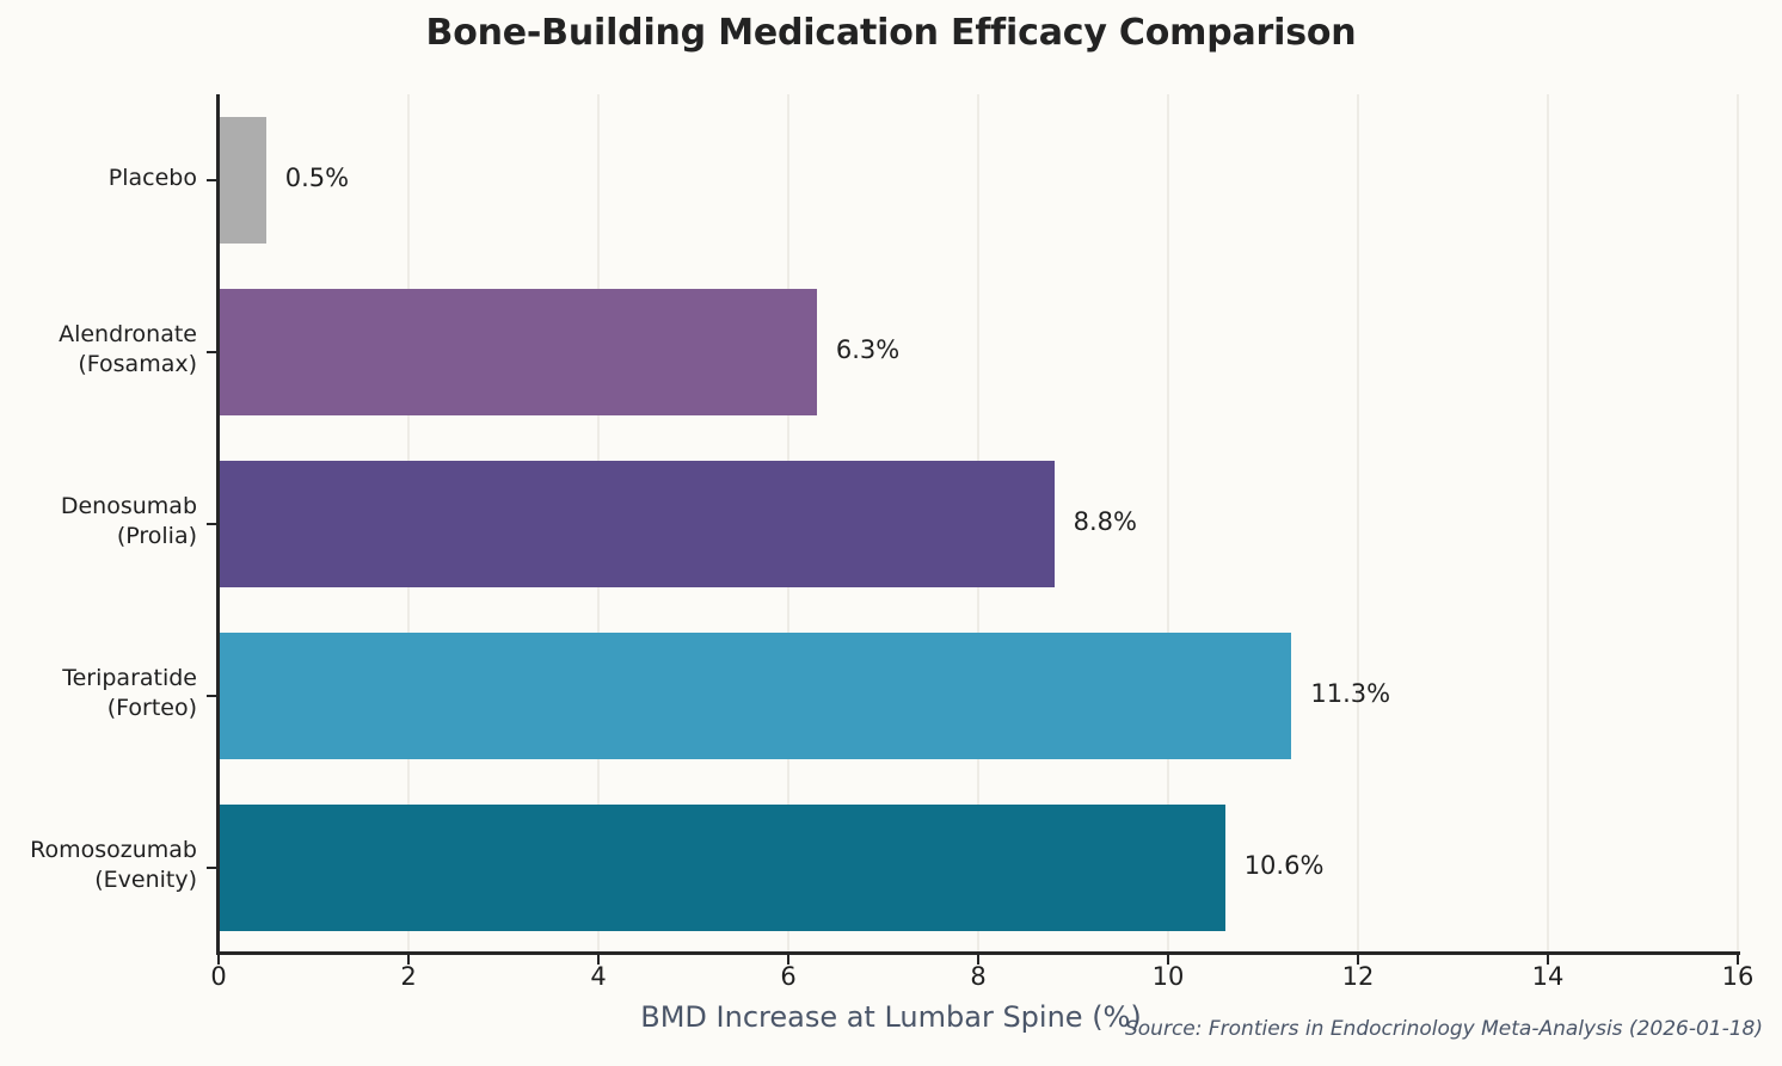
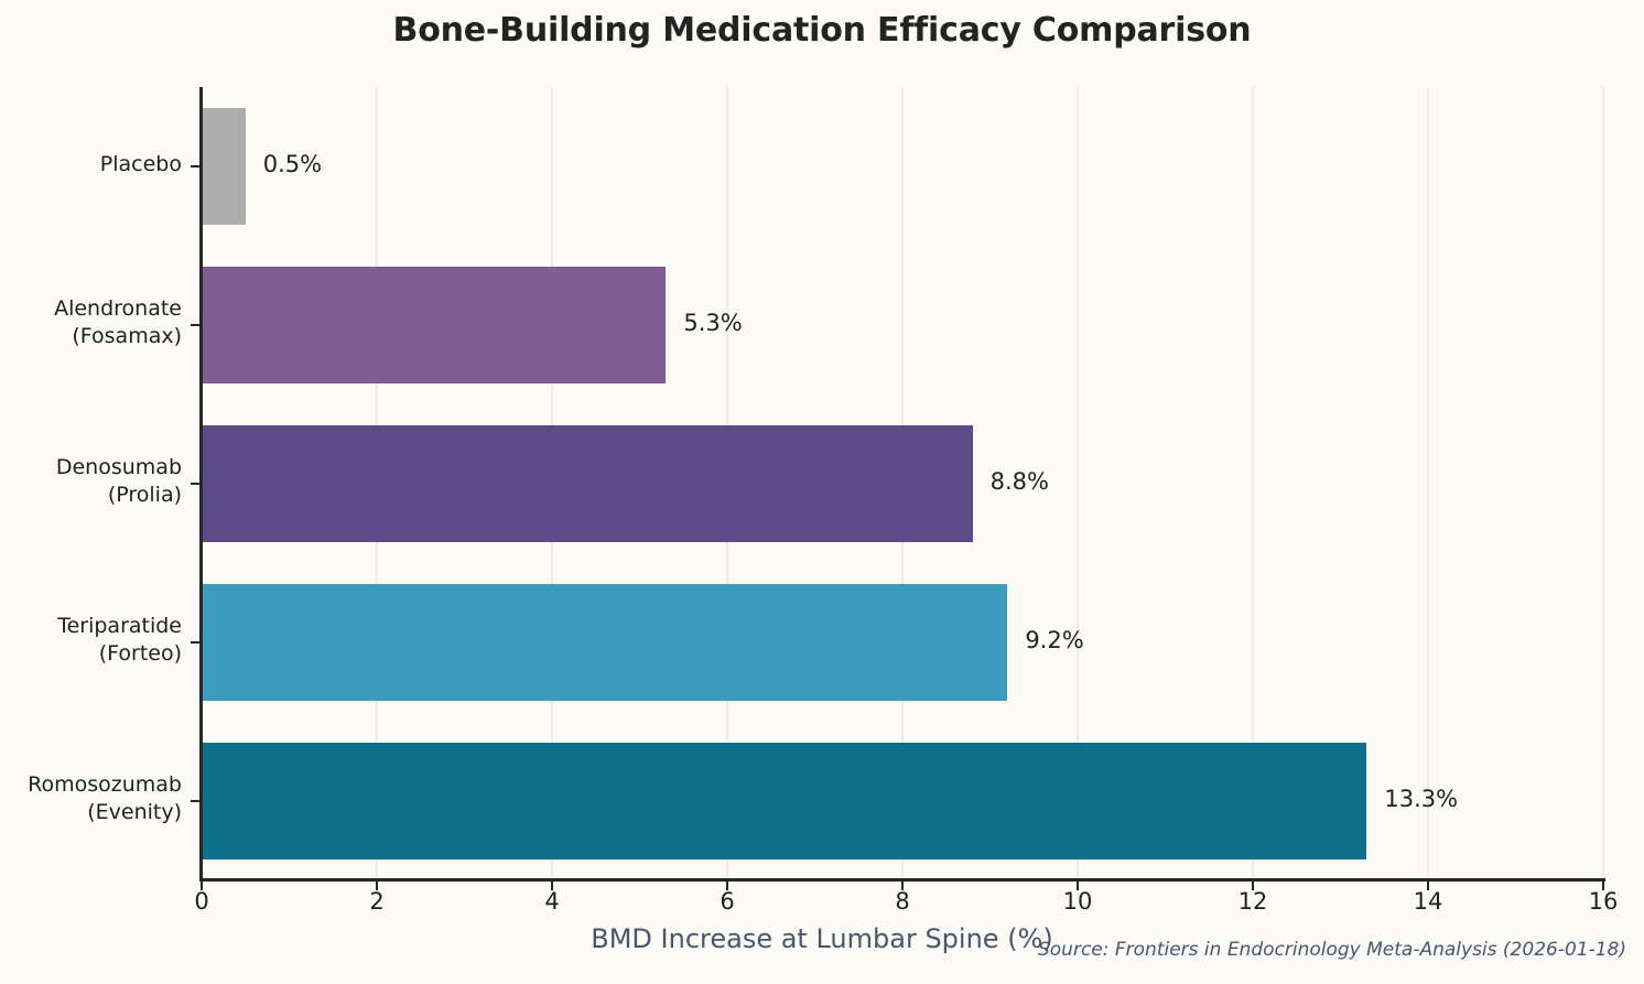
Alendronate (Fosamax): 6.3% -> 5.3%
Teriparatide (Forteo): 11.3% -> 9.2%
Romosozumab (Evenity): 10.6% -> 13.3%
